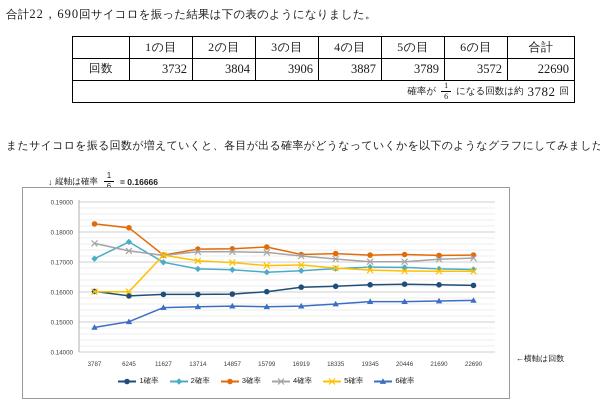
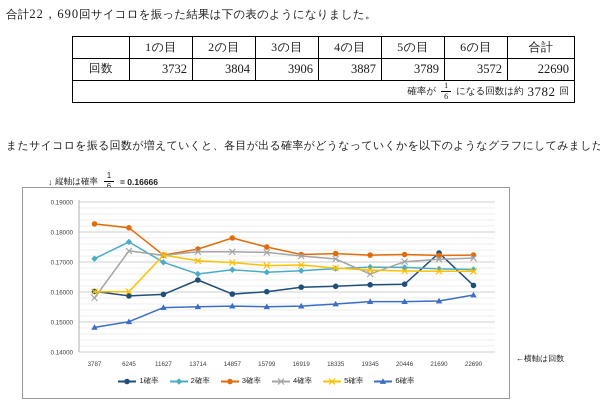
4確率/3787: 0.176 -> 0.158
1確率/13714: 0.159 -> 0.164
2確率/13714: 0.168 -> 0.166
3確率/14857: 0.174 -> 0.178
4確率/19345: 0.170 -> 0.166
1確率/21690: 0.162 -> 0.173
6確率/22690: 0.157 -> 0.159
